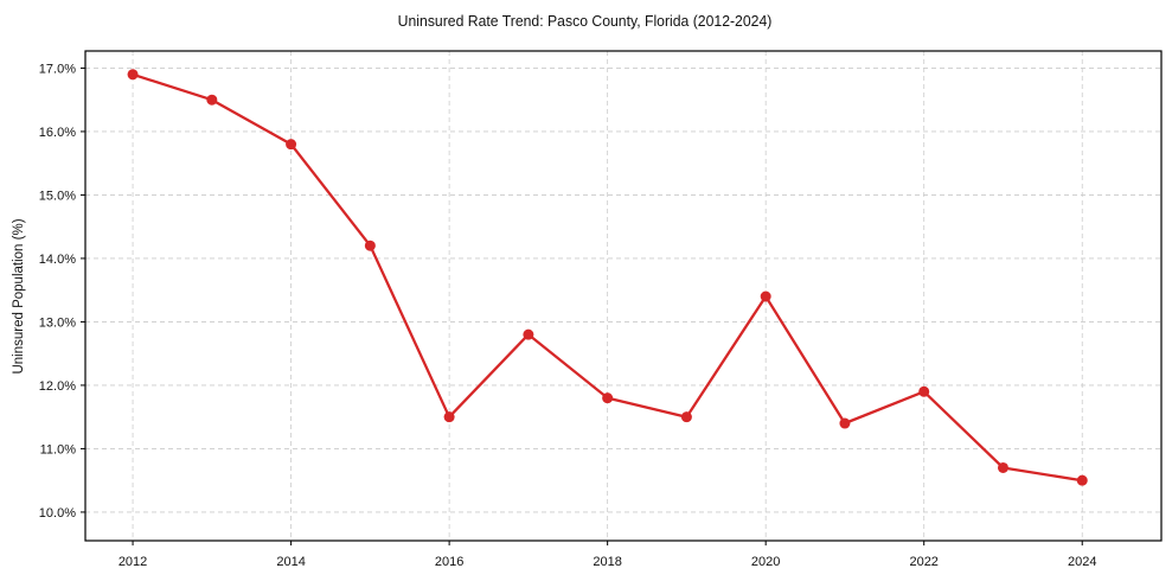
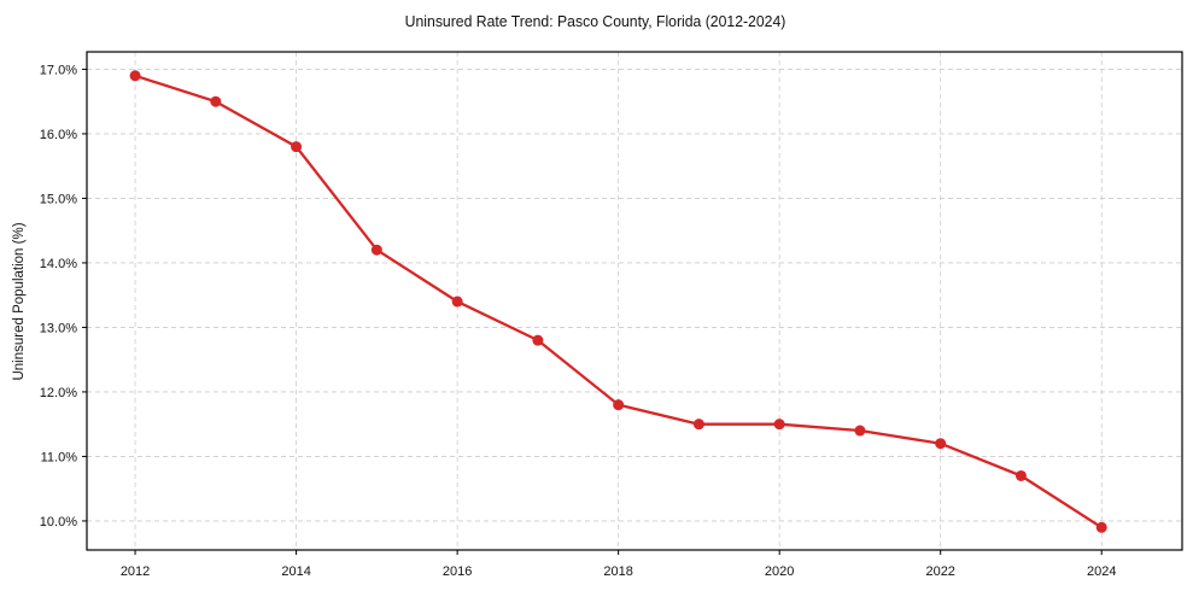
2016: 11.5% -> 13.4%
2020: 13.4% -> 11.5%
2022: 11.9% -> 11.2%
2024: 10.5% -> 9.9%
